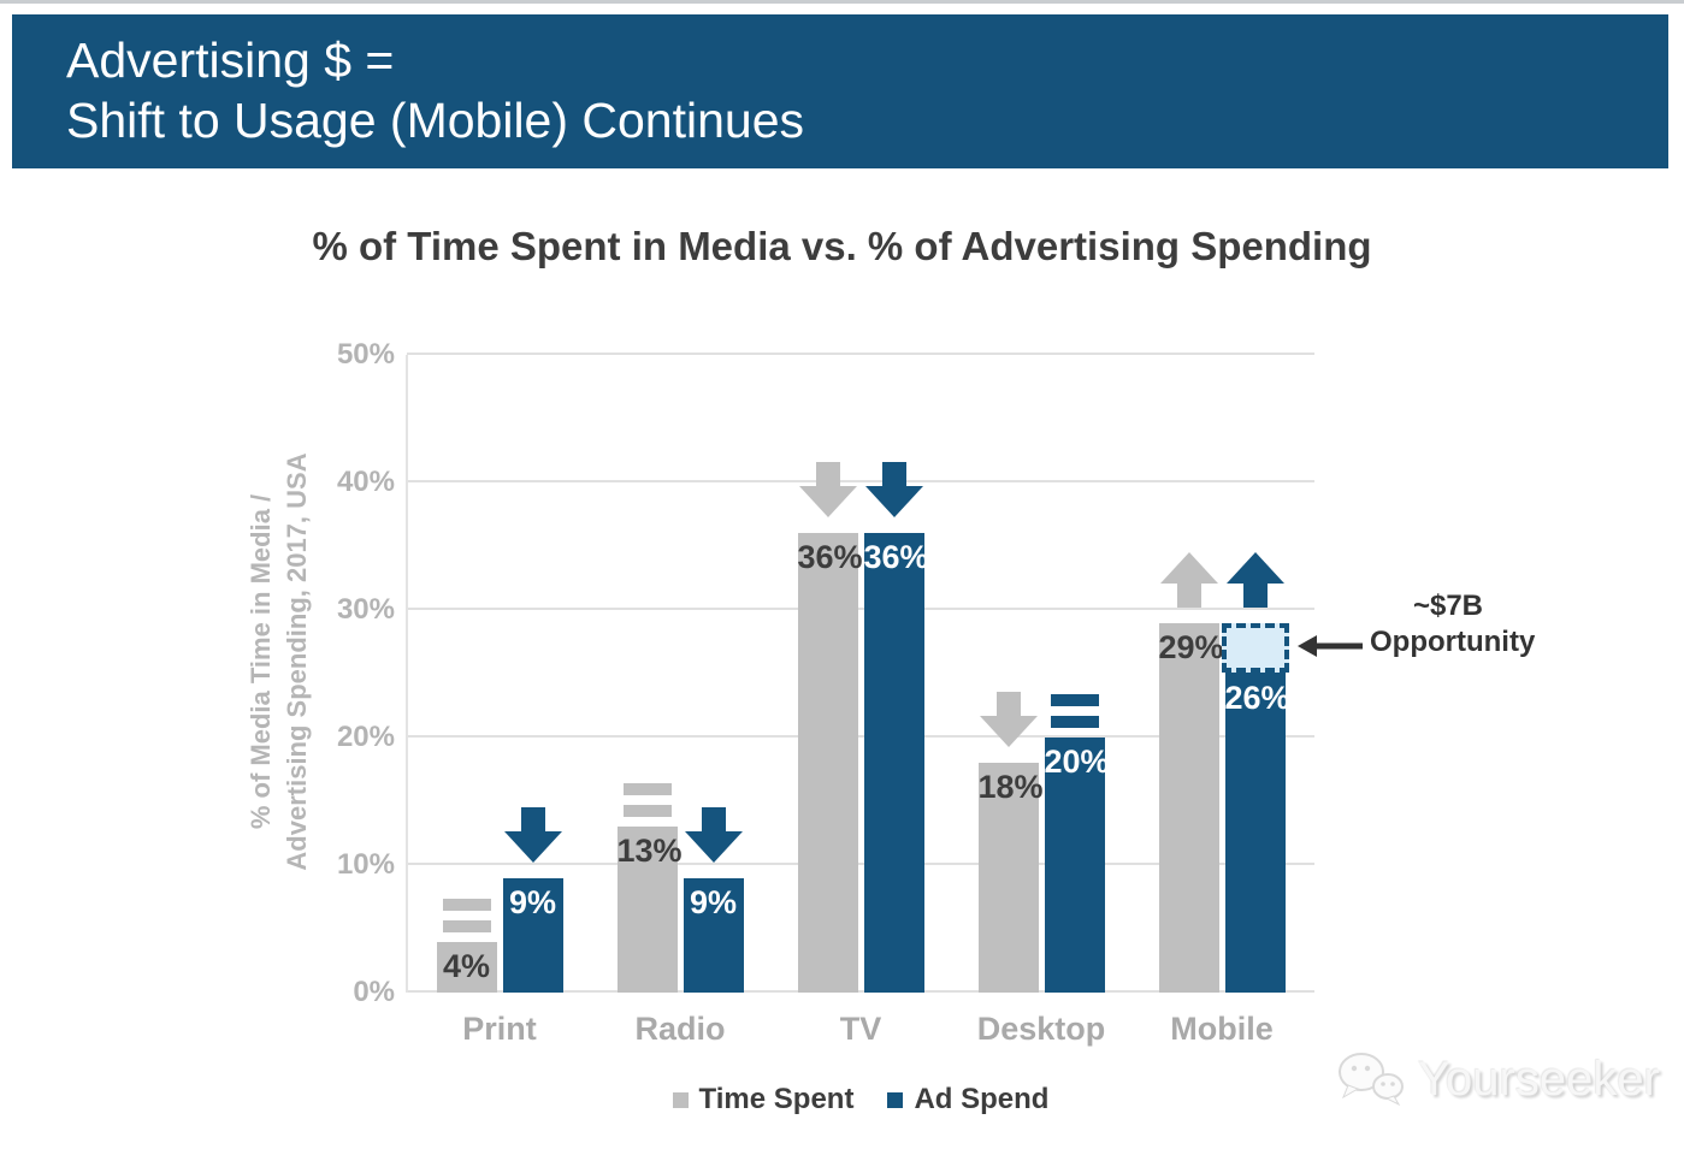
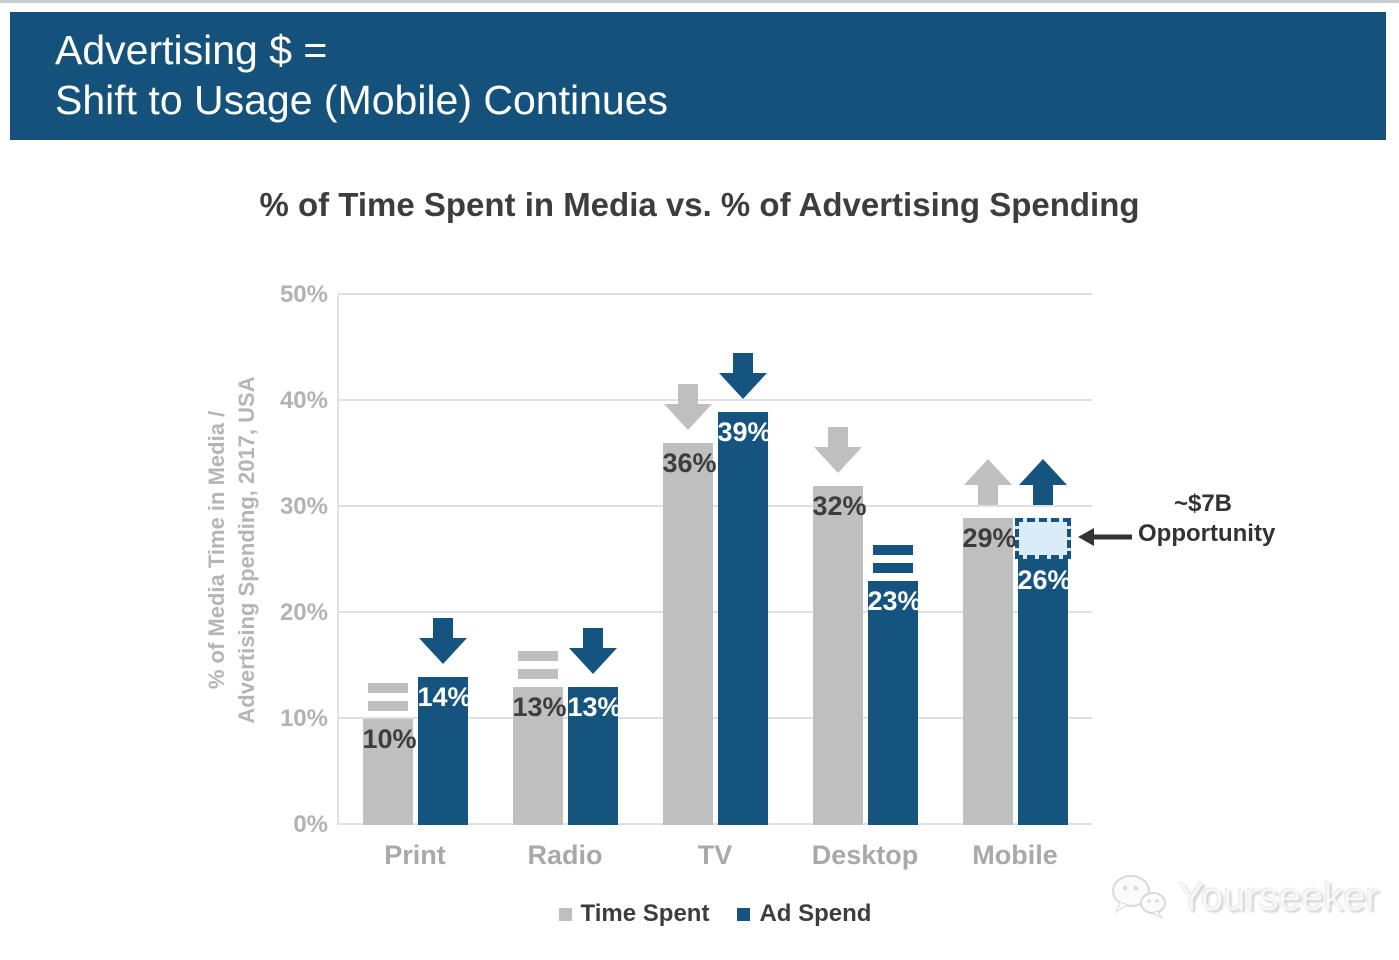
Time Spent/Print: 4% -> 10%
Ad Spend/Print: 9% -> 14%
Ad Spend/Radio: 9% -> 13%
Ad Spend/TV: 36% -> 39%
Time Spent/Desktop: 18% -> 32%
Ad Spend/Desktop: 20% -> 23%
